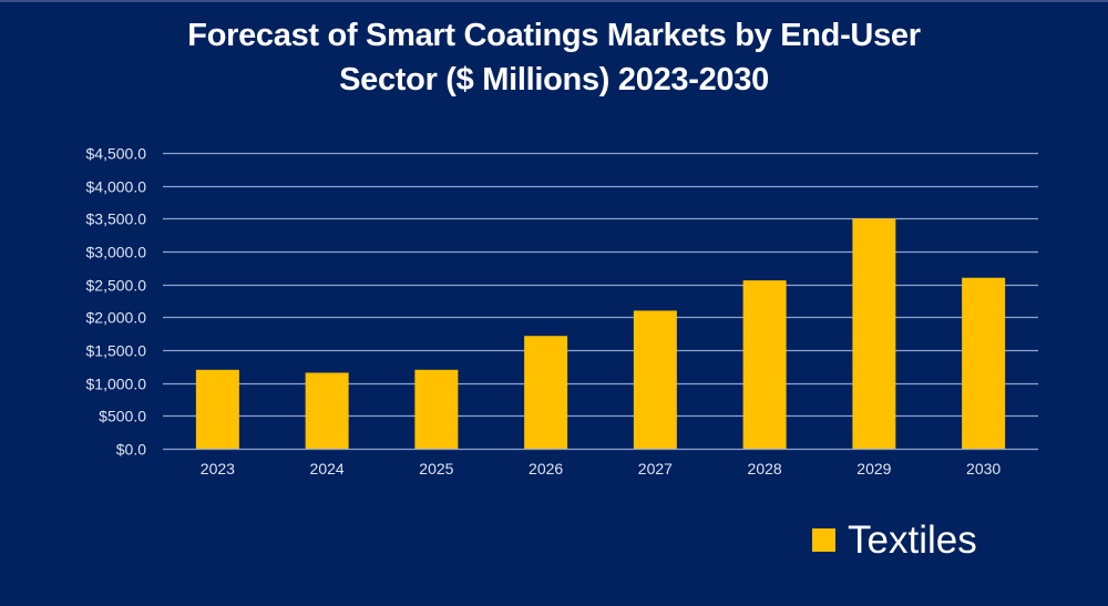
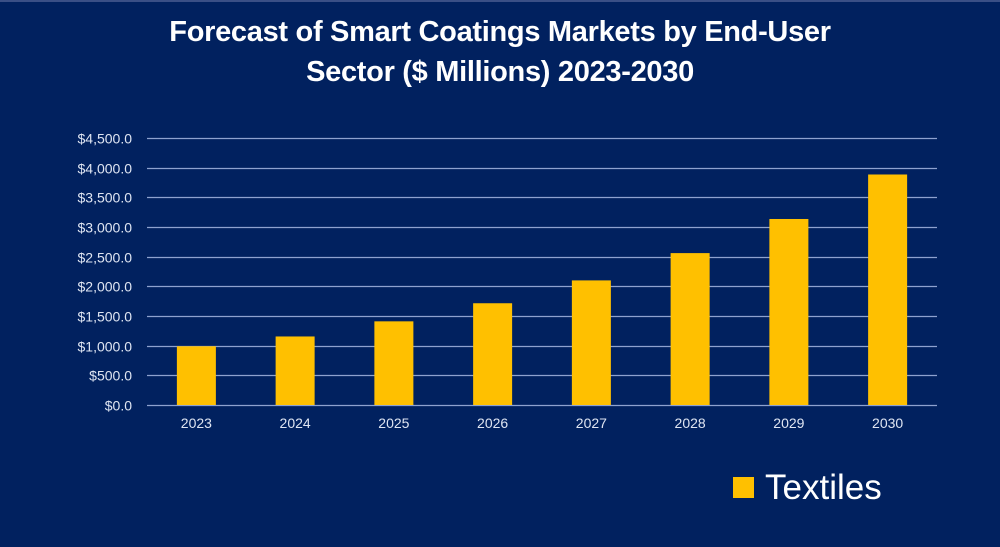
2023: $1200 -> $1000
2025: $1200 -> $1400
2029: $3500 -> $3100
2030: $2600 -> $3900
